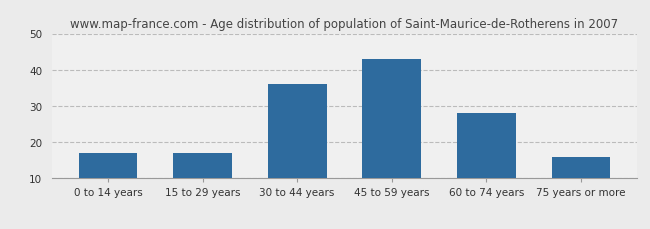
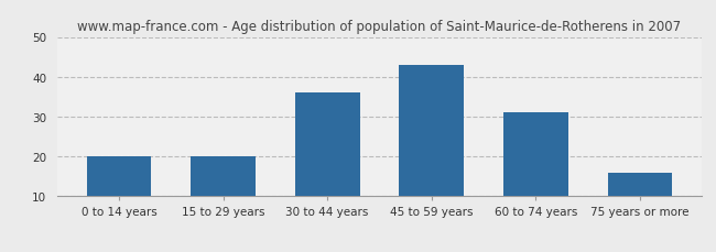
0 to 14 years: 17 -> 20
15 to 29 years: 17 -> 20
60 to 74 years: 28 -> 31
